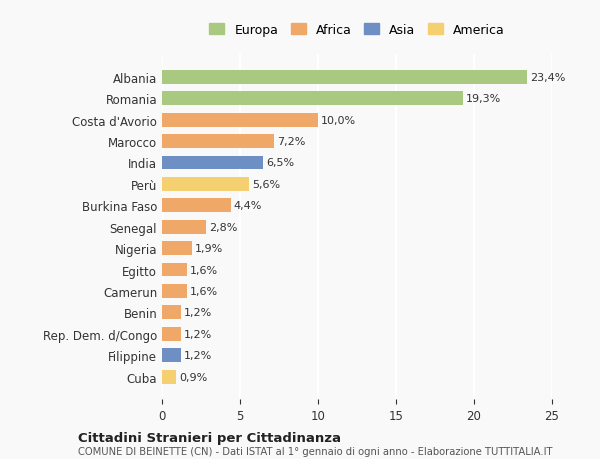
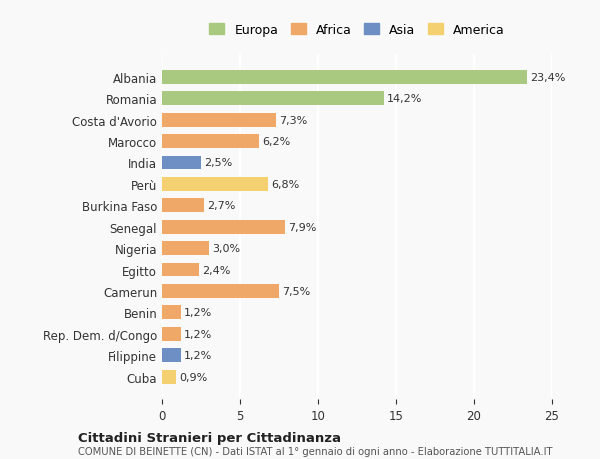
Romania: 19,3% -> 14,2%
Costa d'Avorio: 10,0% -> 7,3%
Marocco: 7,2% -> 6,2%
India: 6,5% -> 2,5%
Perù: 5,6% -> 6,8%
Burkina Faso: 4,4% -> 2,7%
Senegal: 2,8% -> 7,9%
Nigeria: 1,9% -> 3,0%
Egitto: 1,6% -> 2,4%
Camerun: 1,6% -> 7,5%
